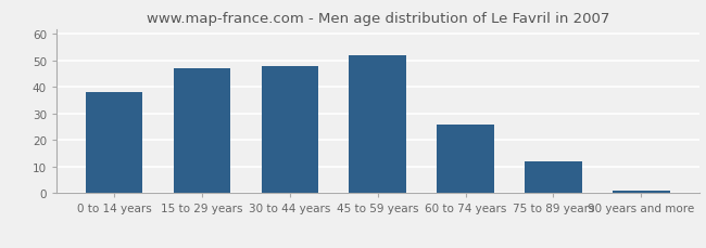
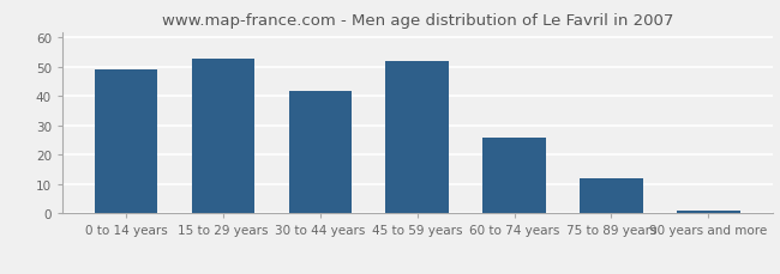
0 to 14 years: 38 -> 49
15 to 29 years: 47 -> 53
30 to 44 years: 48 -> 42
